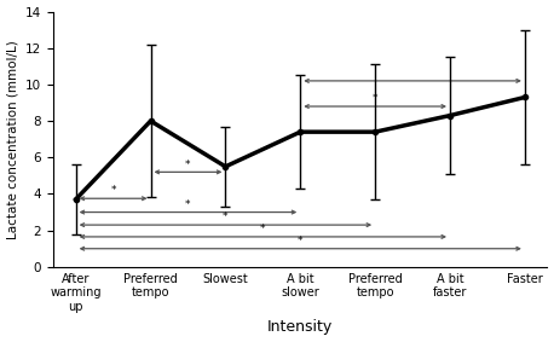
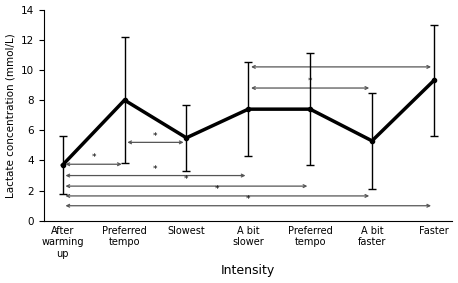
A bit faster: 8.3 -> 5.3
